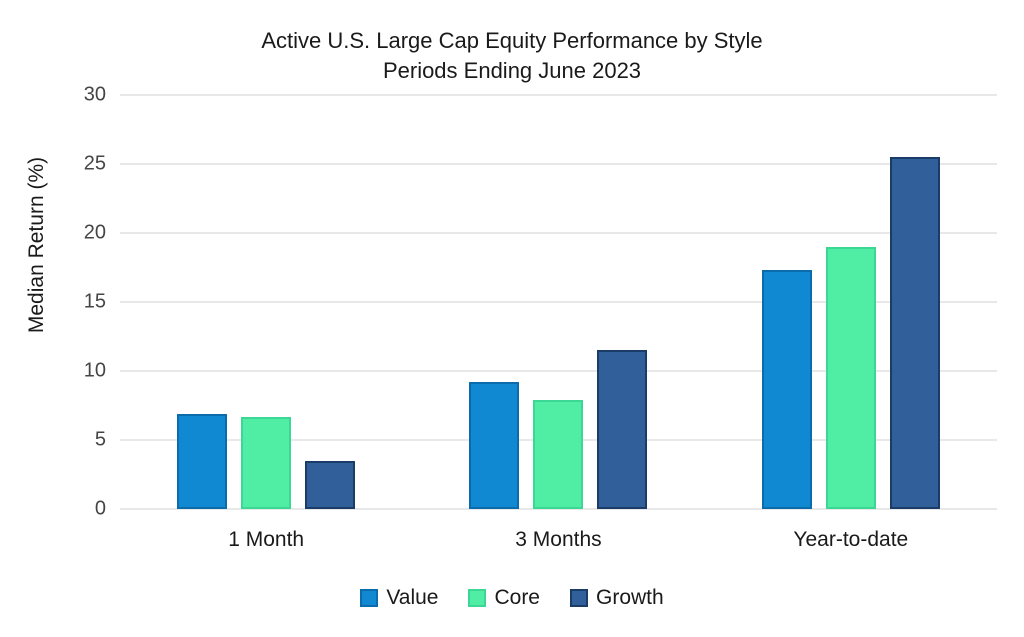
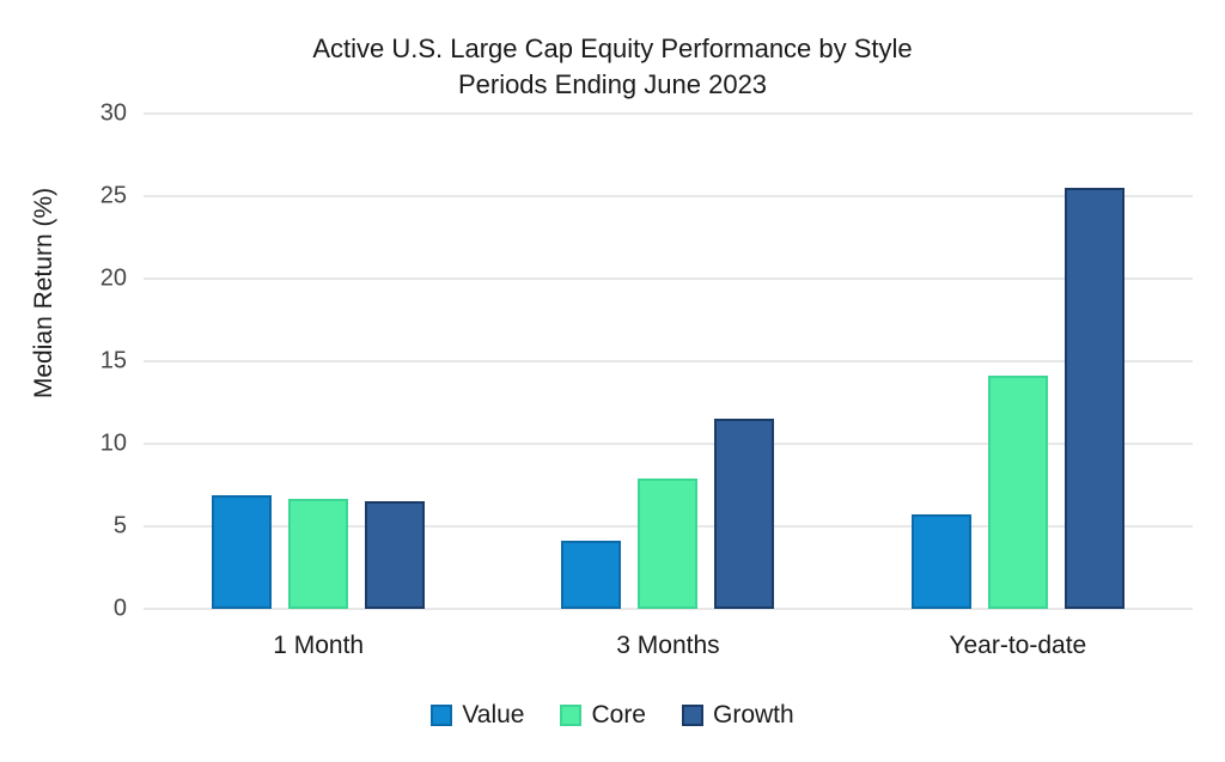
Growth/1 Month: 3.5 -> 6.5
Value/3 Months: 9.2 -> 4.1
Value/Year-to-date: 17.3 -> 5.7
Core/Year-to-date: 19.0 -> 14.1
